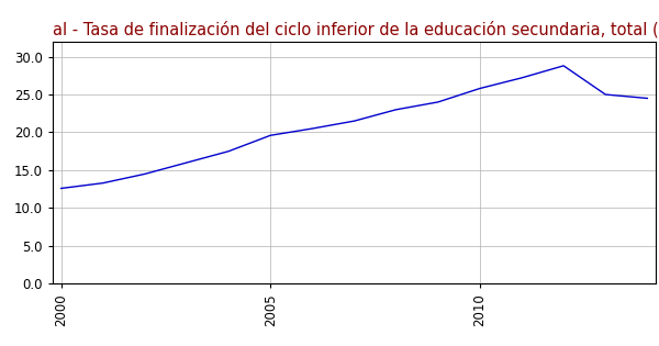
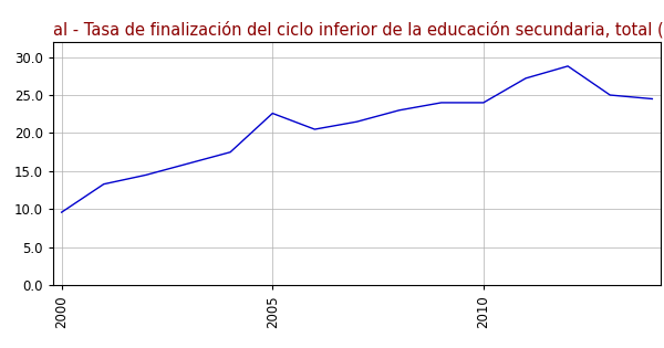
2000: 12.6 -> 9.6
2005: 19.6 -> 22.6
2010: 25.8 -> 24.0
